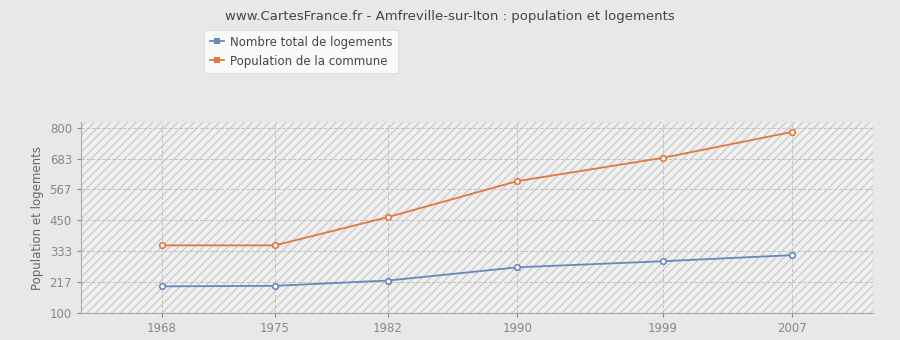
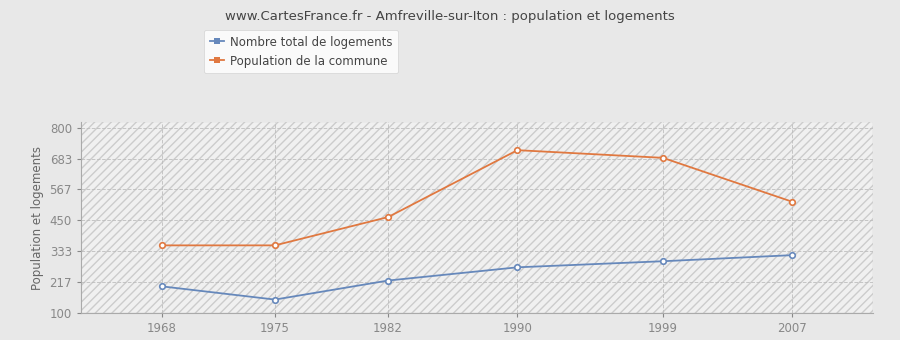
Nombre total de logements/1975: 202 -> 150
Population de la commune/1990: 598 -> 715
Population de la commune/2007: 784 -> 520
